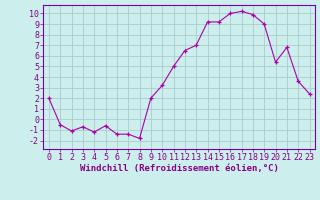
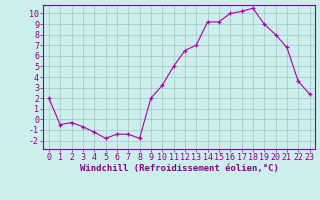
2: -1.1 -> -0.3
5: -0.6 -> -1.8
18: 9.9 -> 10.5
20: 5.4 -> 8.0
